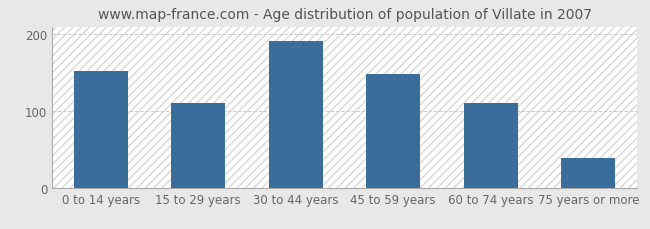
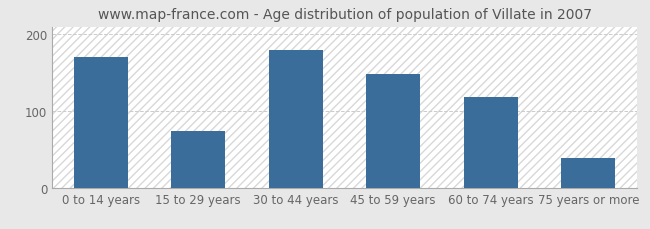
0 to 14 years: 152 -> 170
15 to 29 years: 110 -> 74
30 to 44 years: 191 -> 180
60 to 74 years: 110 -> 118
